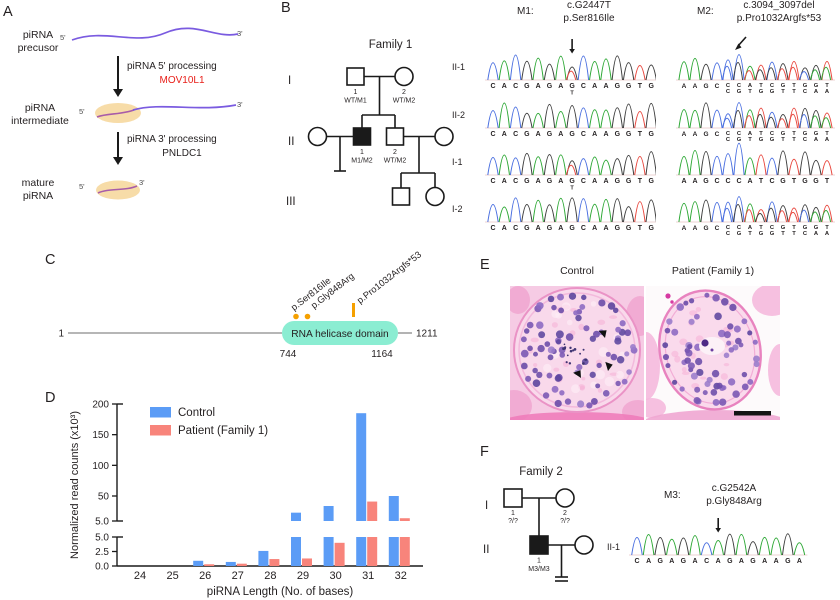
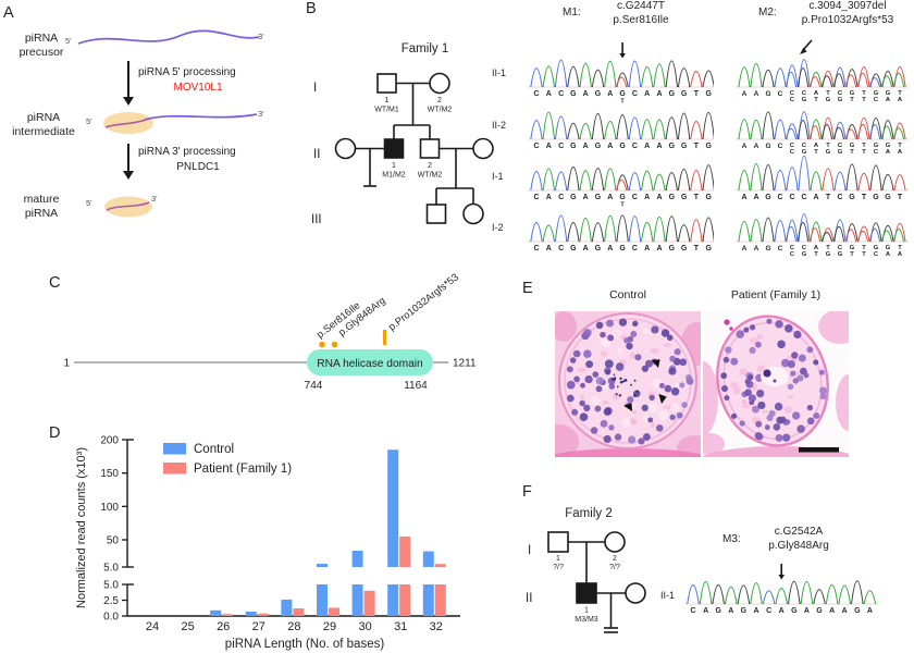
Control/29: 20 -> 10
Patient (Family 1)/31: 40 -> 60
Control/32: 50 -> 30
